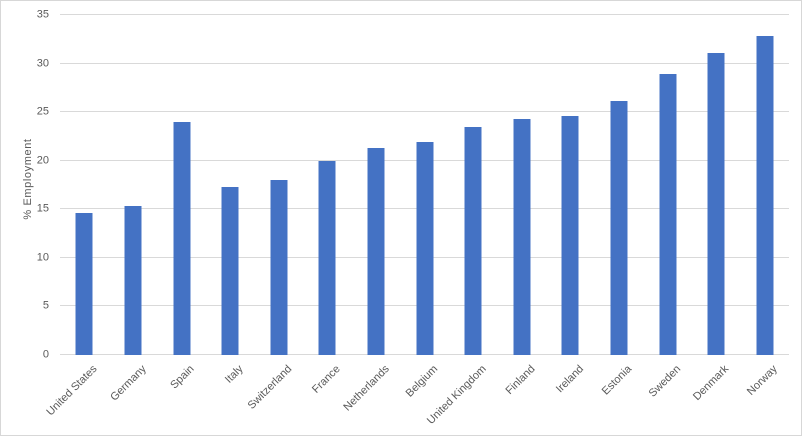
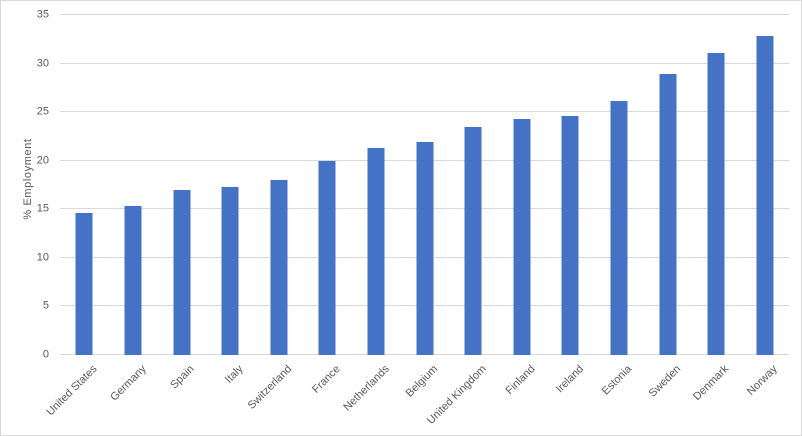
Spain: 24 -> 17
